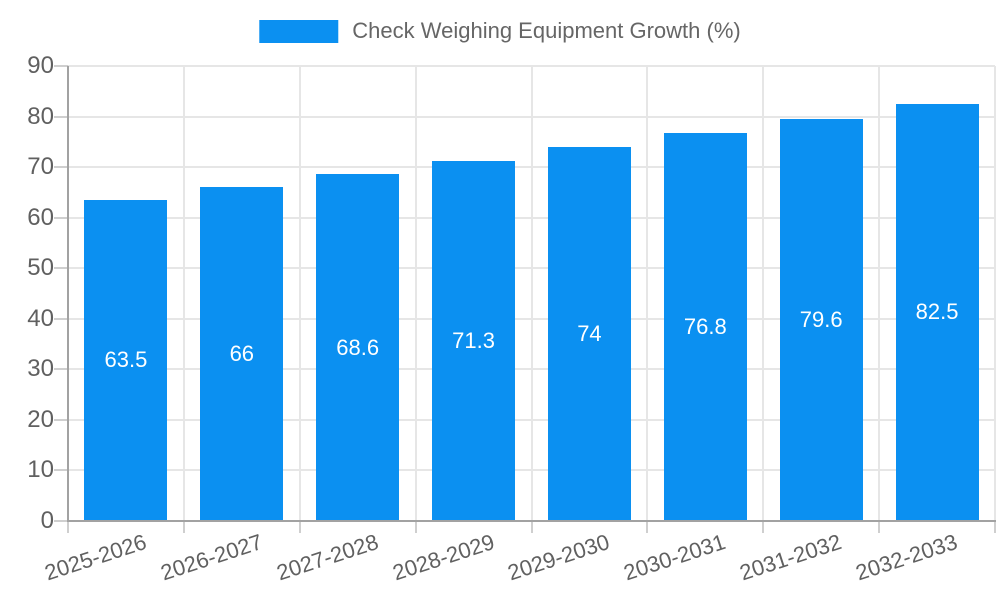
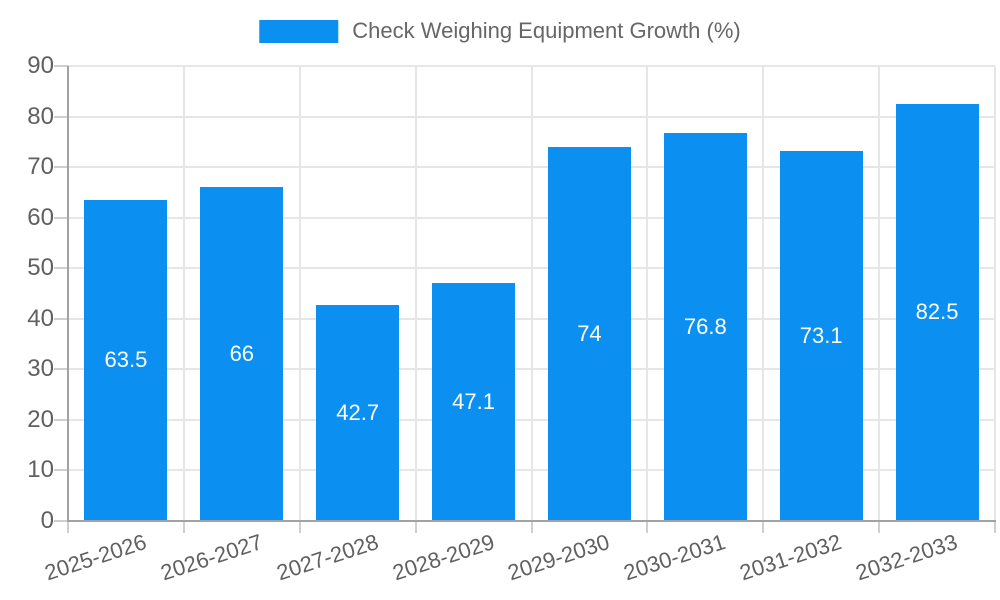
2027-2028: 68.6 -> 42.7
2028-2029: 71.3 -> 47.1
2031-2032: 79.6 -> 73.1
